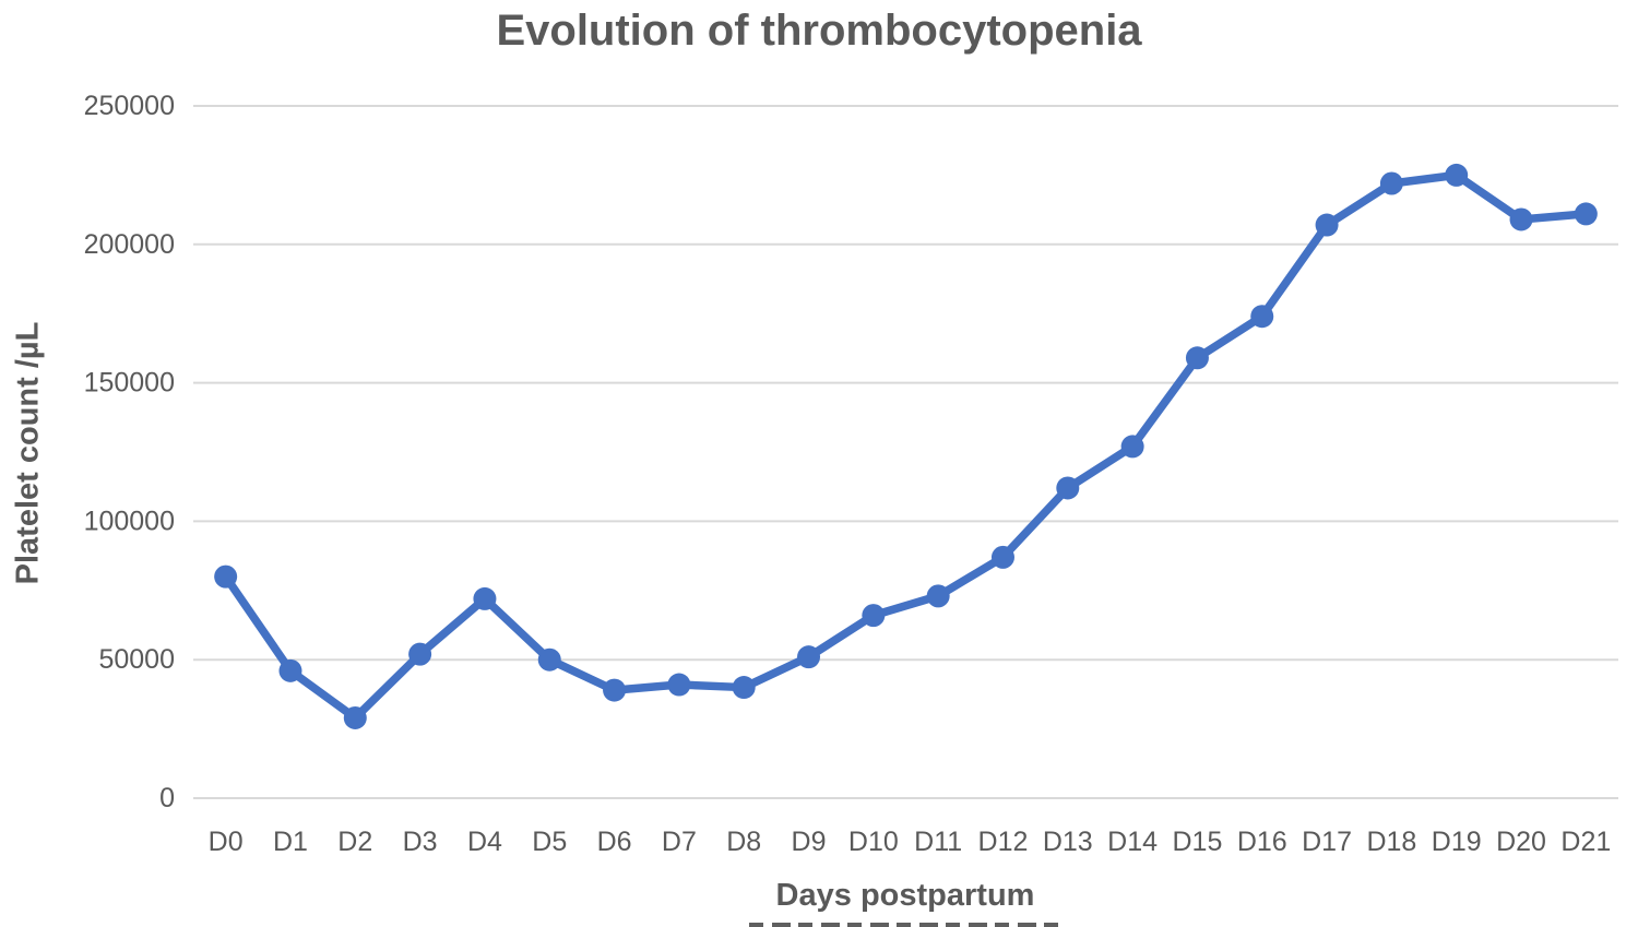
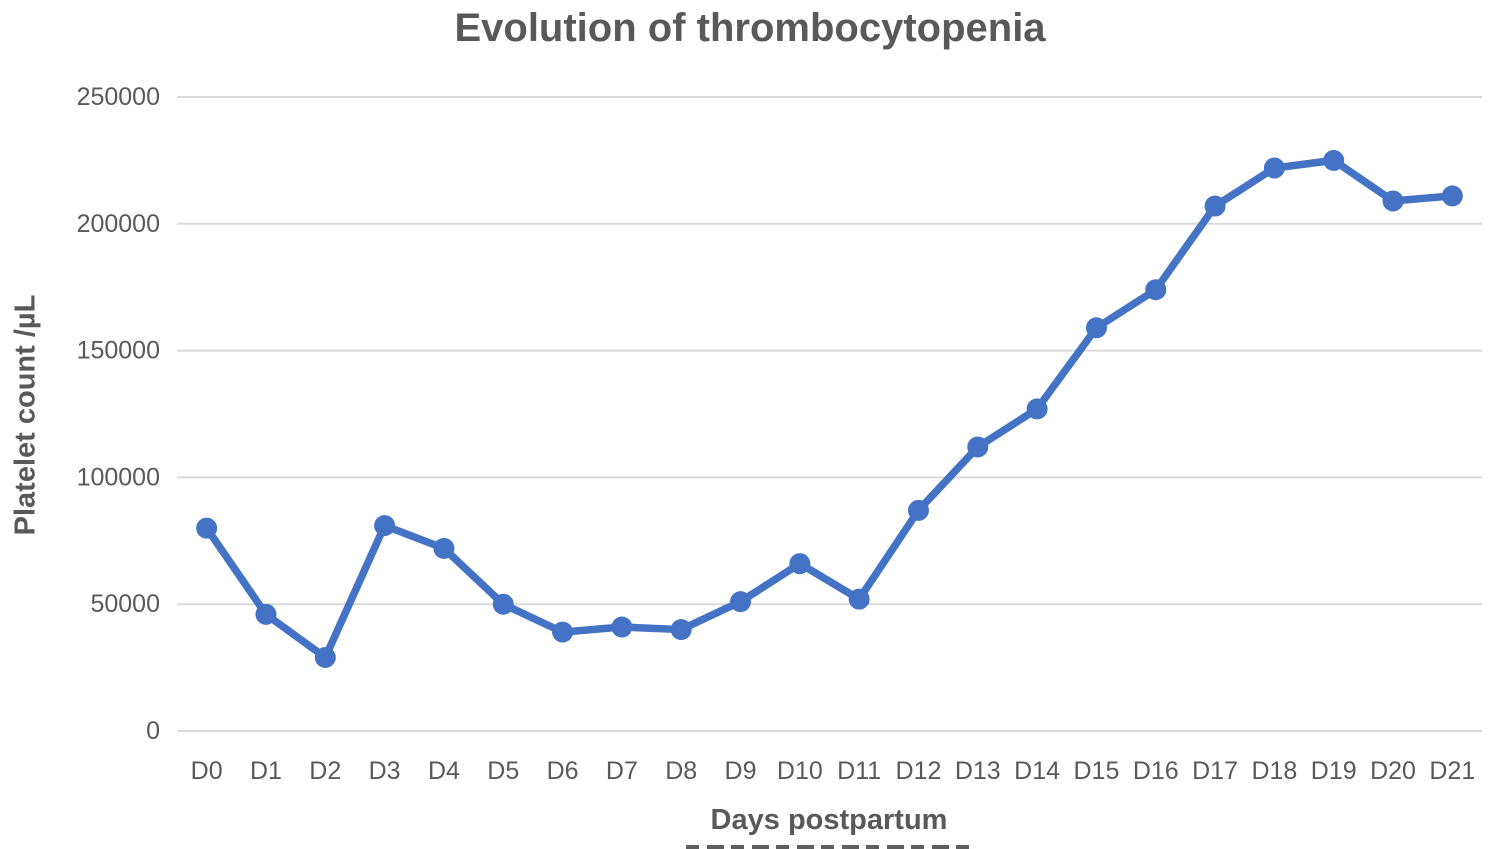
D3: 52000 -> 81000
D11: 73000 -> 52000
